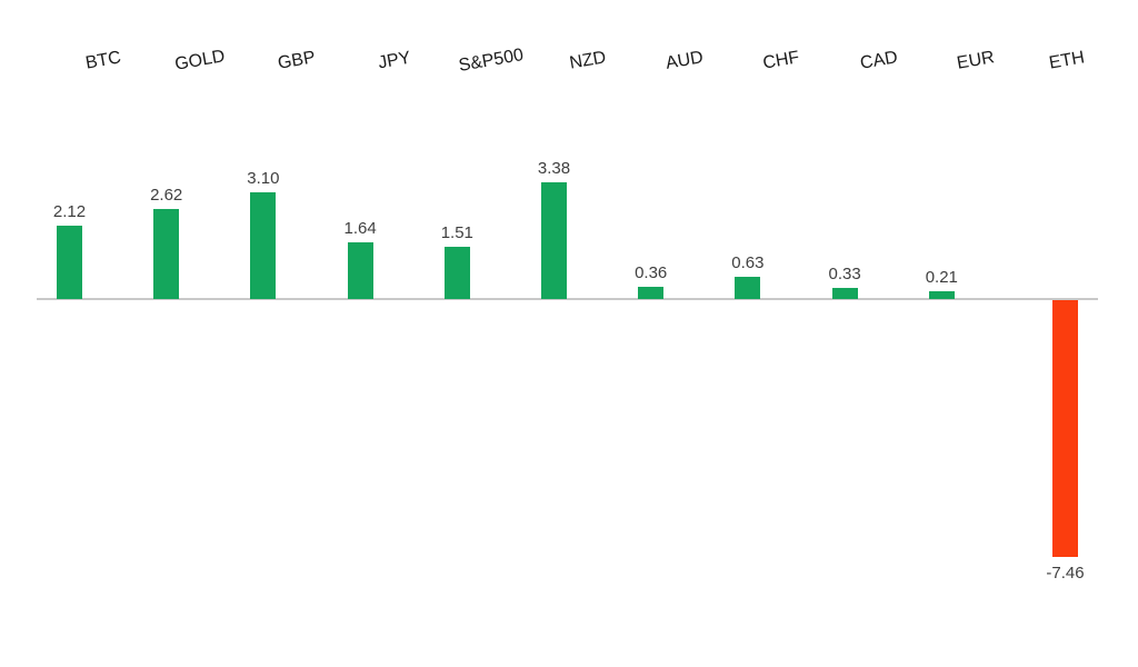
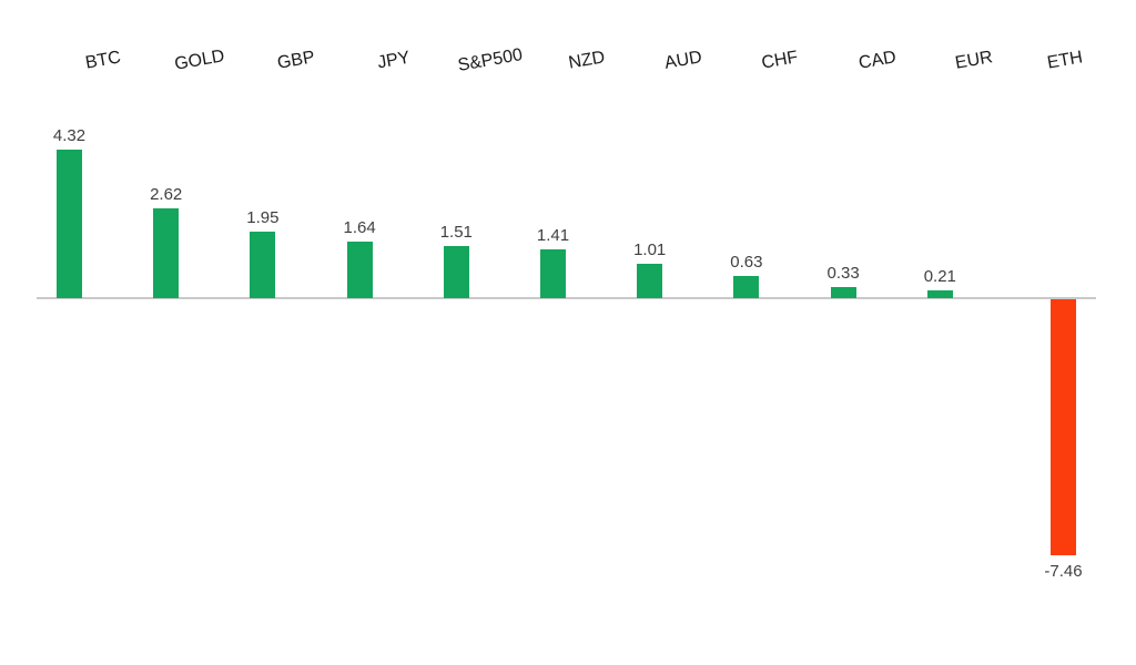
BTC: 2.12 -> 4.32
GBP: 3.10 -> 1.95
NZD: 3.38 -> 1.41
AUD: 0.36 -> 1.01
